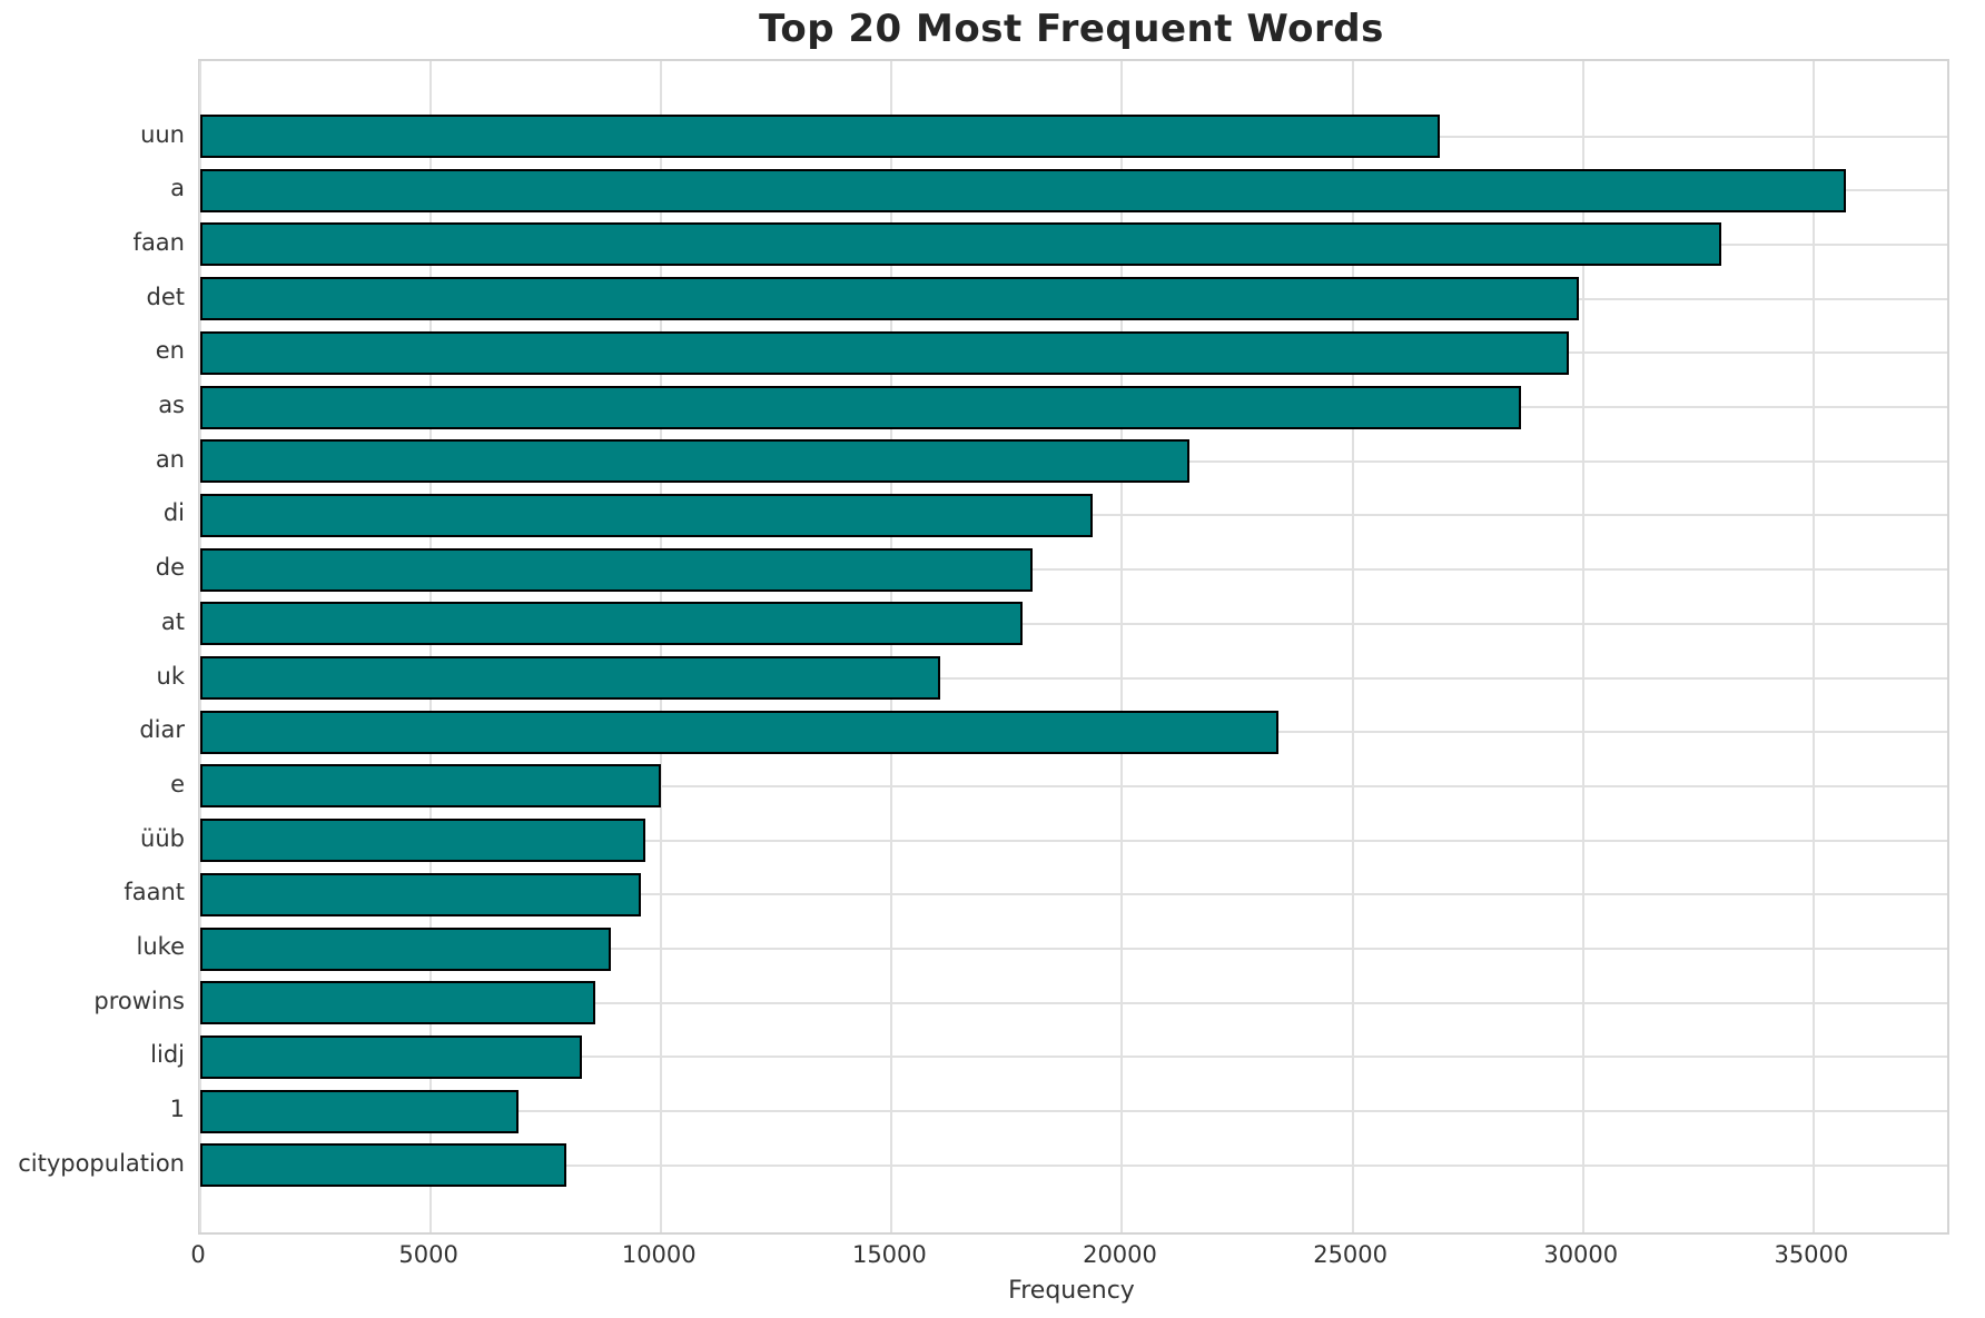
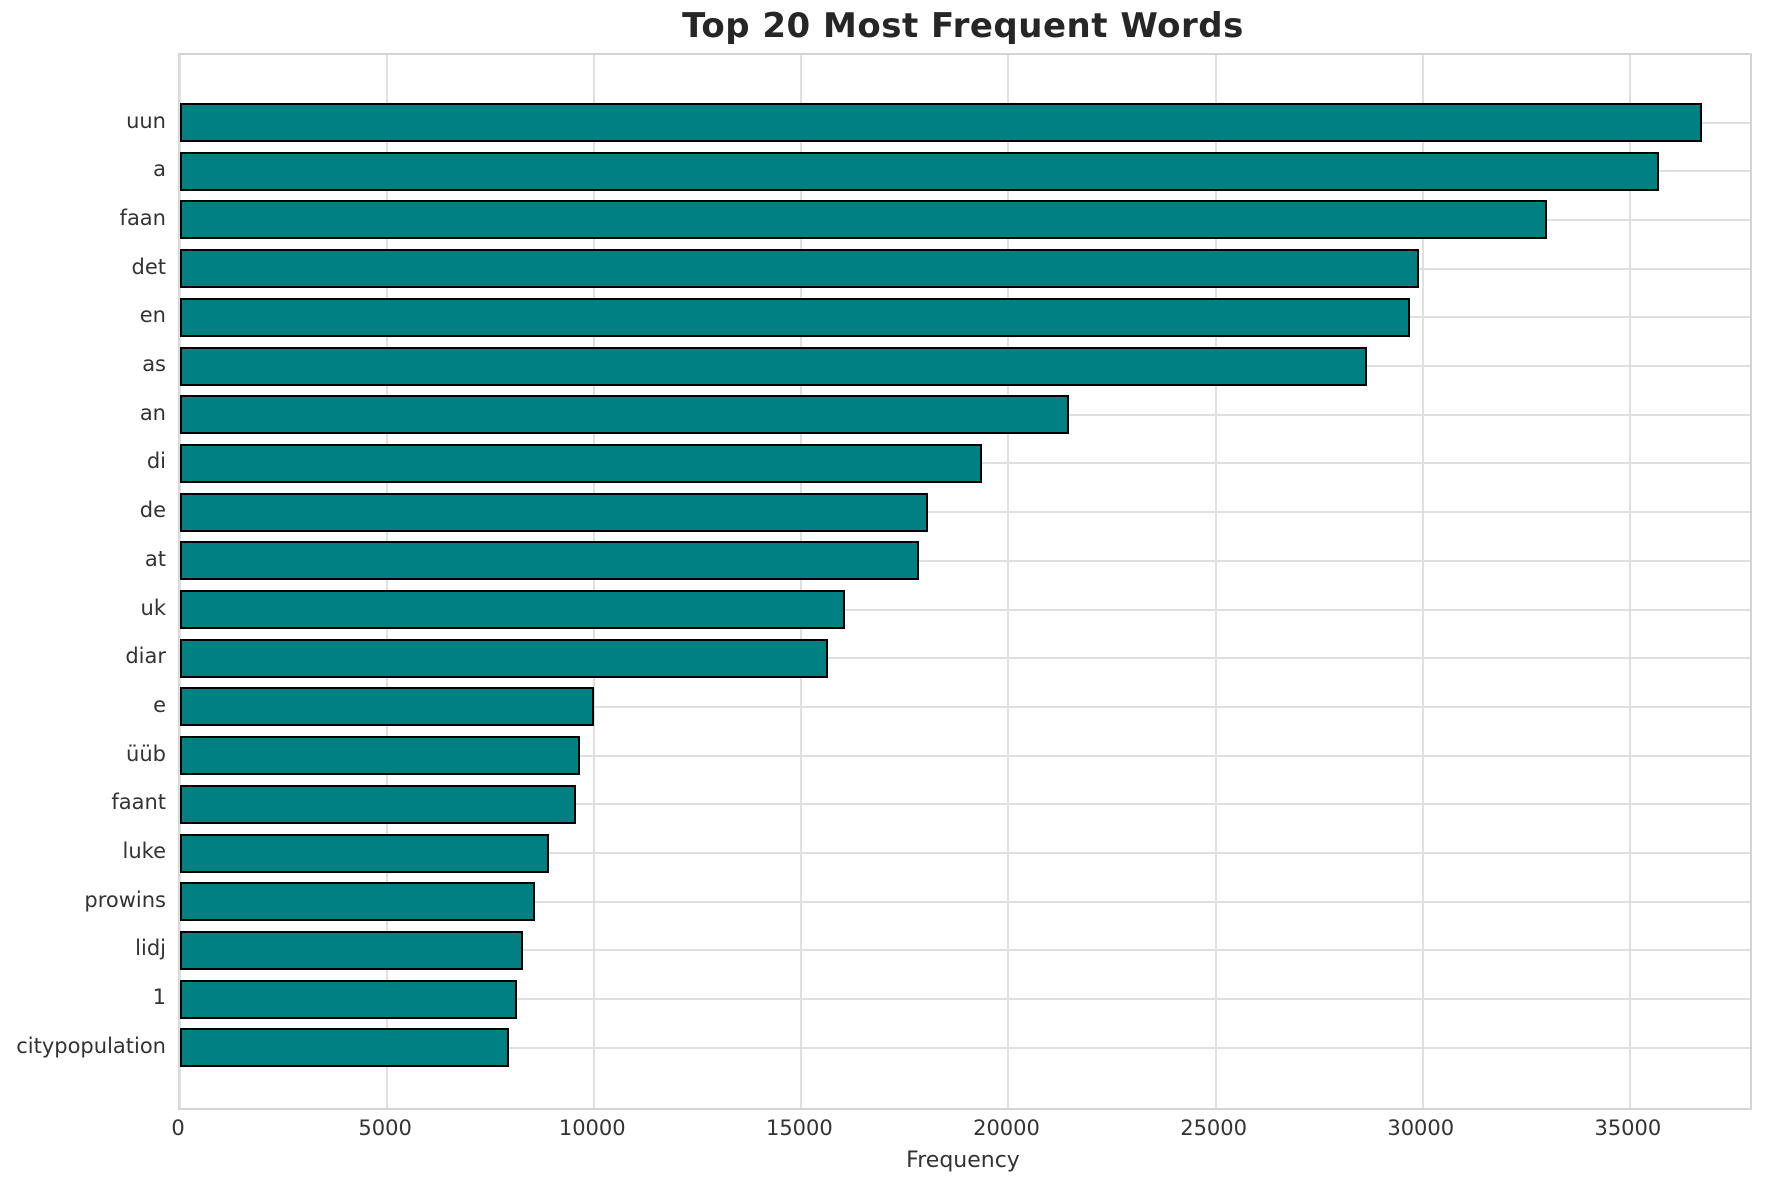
uun: 26900 -> 36800
diar: 23400 -> 15600
1: 6900 -> 8100
